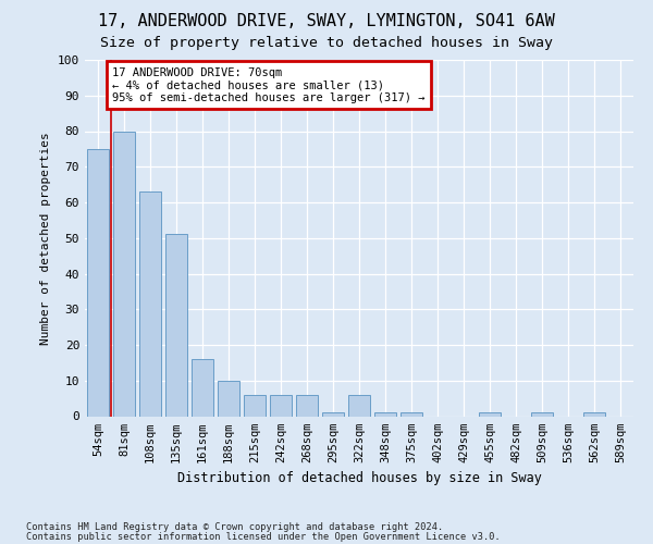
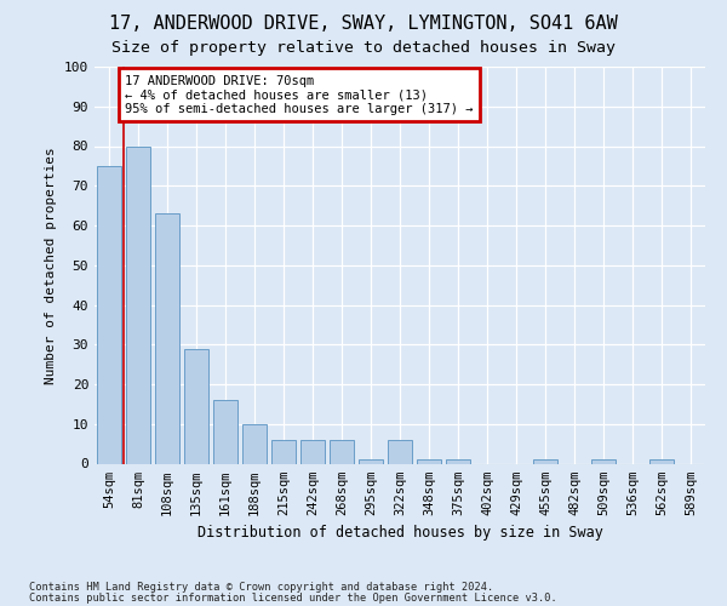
135sqm: 51 -> 29
